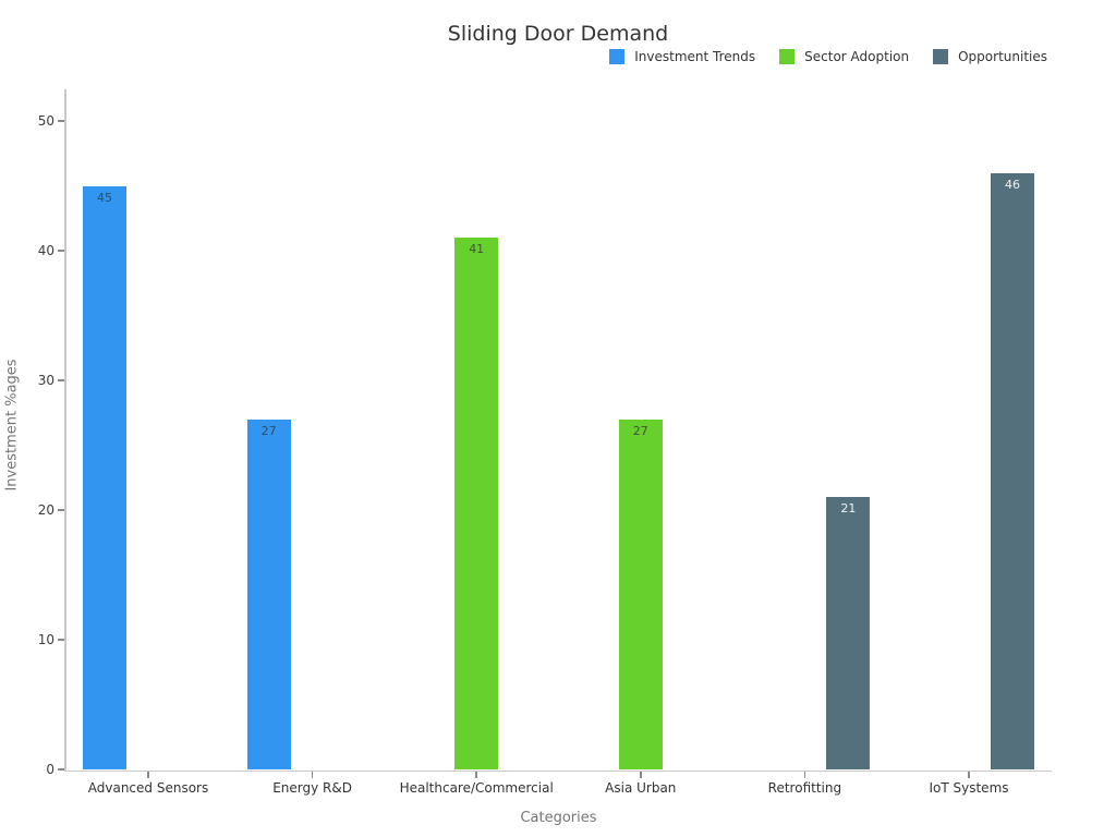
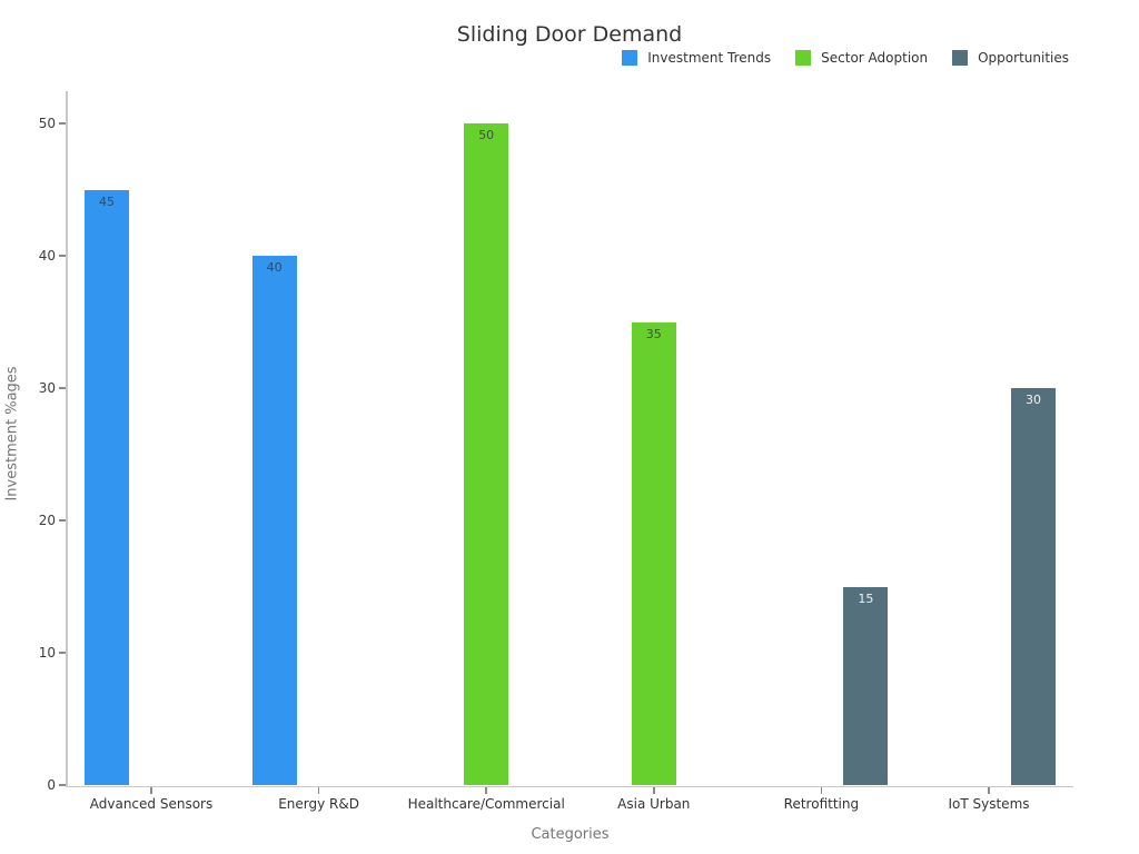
Investment Trends/Energy R&D: 27 -> 40
Sector Adoption/Healthcare/Commercial: 41 -> 50
Sector Adoption/Asia Urban: 27 -> 35
Opportunities/Retrofitting: 21 -> 15
Opportunities/IoT Systems: 46 -> 30
